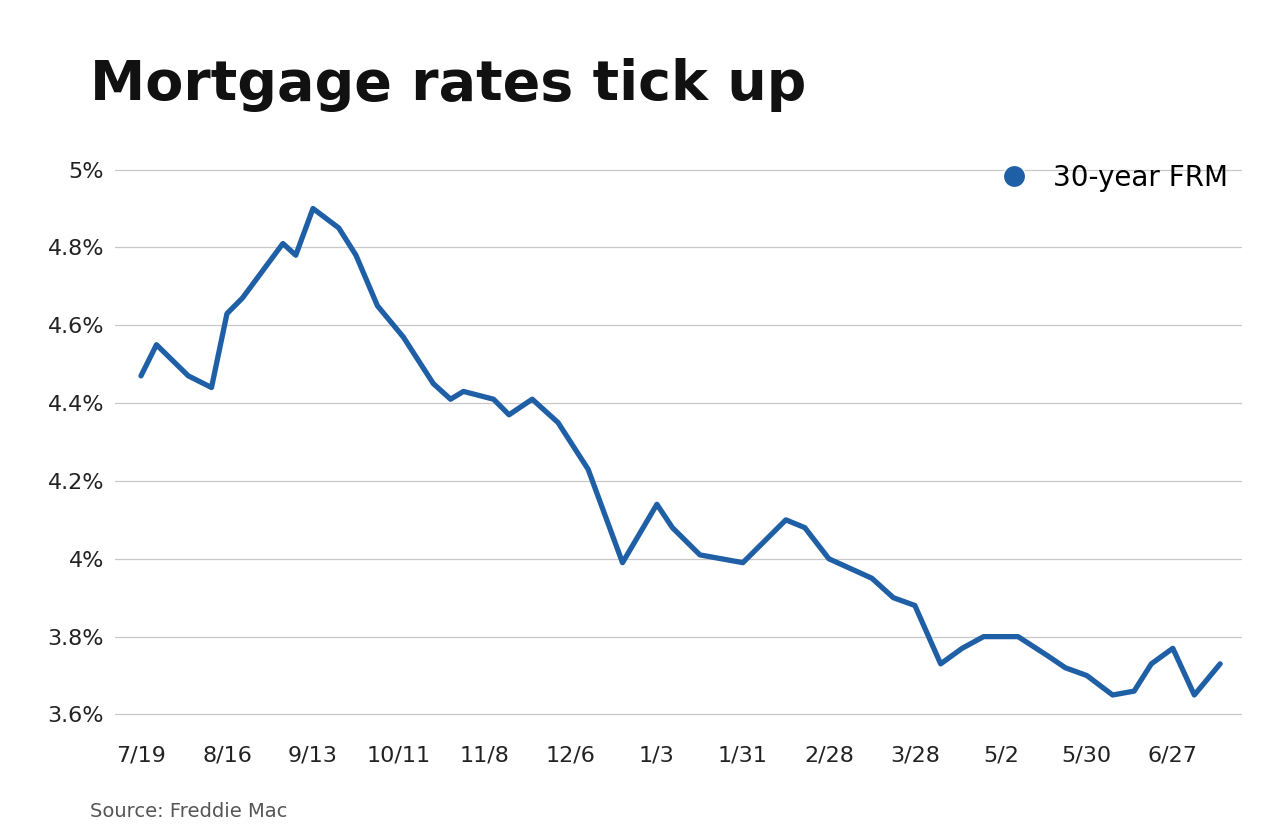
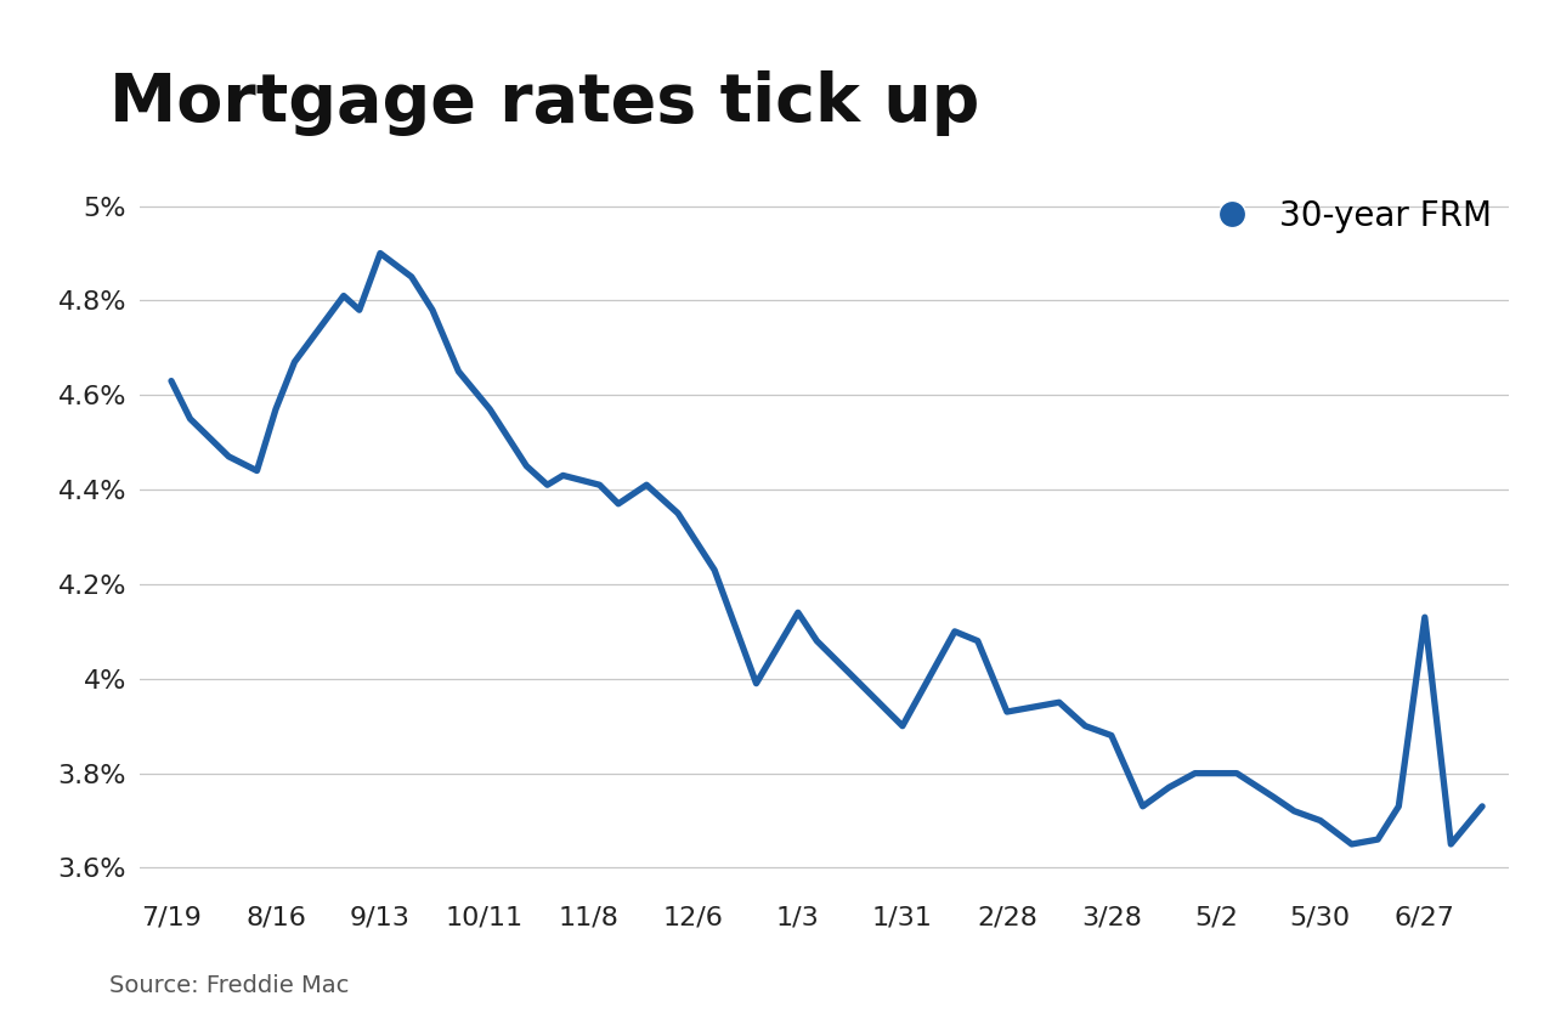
7/19: 4.47% -> 4.63%
8/16: 4.63% -> 4.57%
1/31: 3.99% -> 3.90%
2/28: 4.00% -> 3.93%
6/27: 3.77% -> 4.13%
